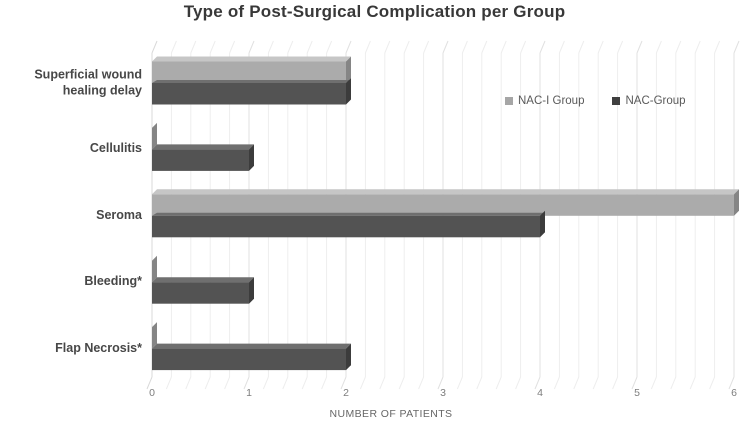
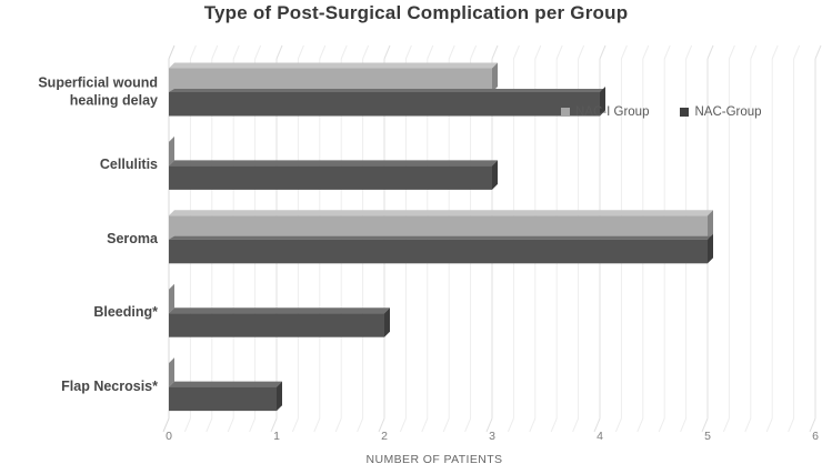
NAC-I Group/Superficial wound healing delay: 2 -> 3
NAC-Group/Superficial wound healing delay: 2 -> 4
NAC-Group/Cellulitis: 1 -> 3
NAC-I Group/Seroma: 6 -> 5
NAC-Group/Seroma: 4 -> 5
NAC-Group/Bleeding*: 1 -> 2
NAC-Group/Flap Necrosis*: 2 -> 1
